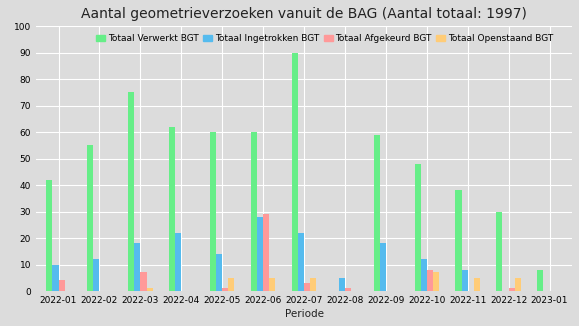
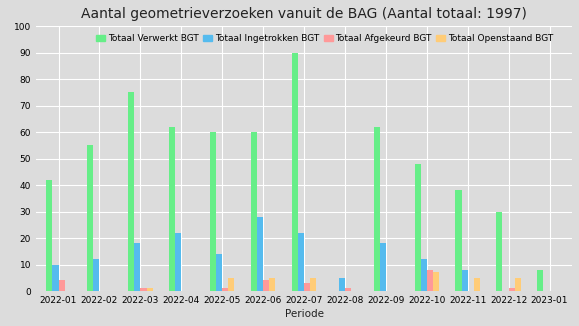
Totaal Afgekeurd BGT/2022-03: 7 -> 1
Totaal Afgekeurd BGT/2022-06: 29 -> 4
Totaal Verwerkt BGT/2022-09: 59 -> 62
